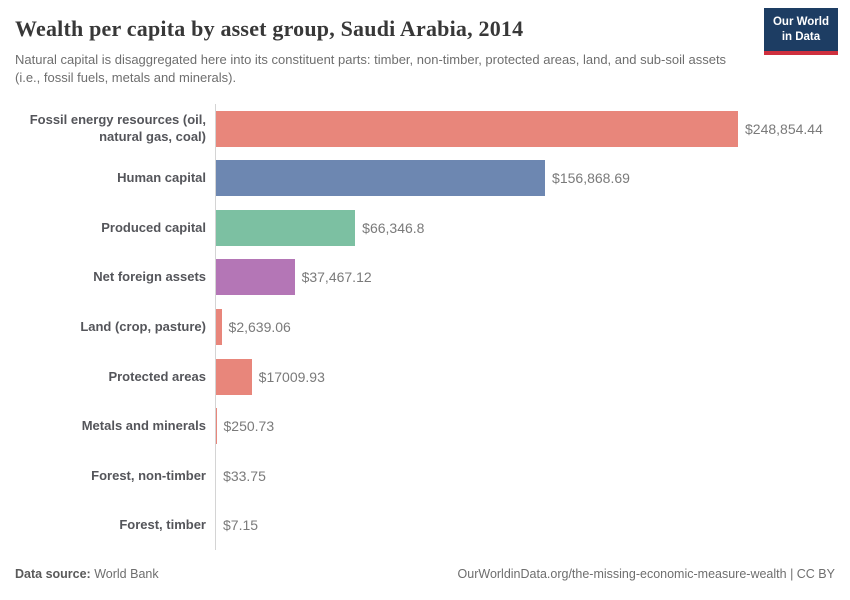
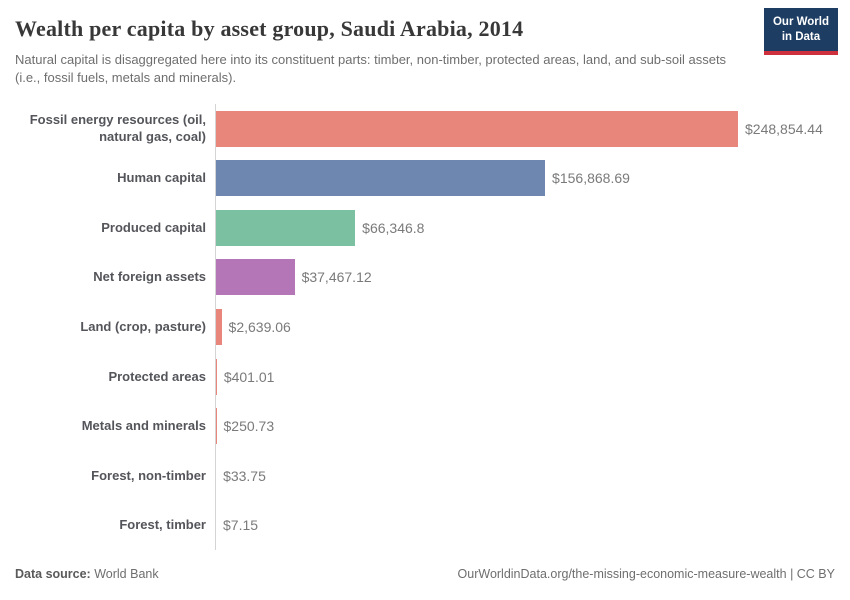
Protected areas: $17009.93 -> $401.01
